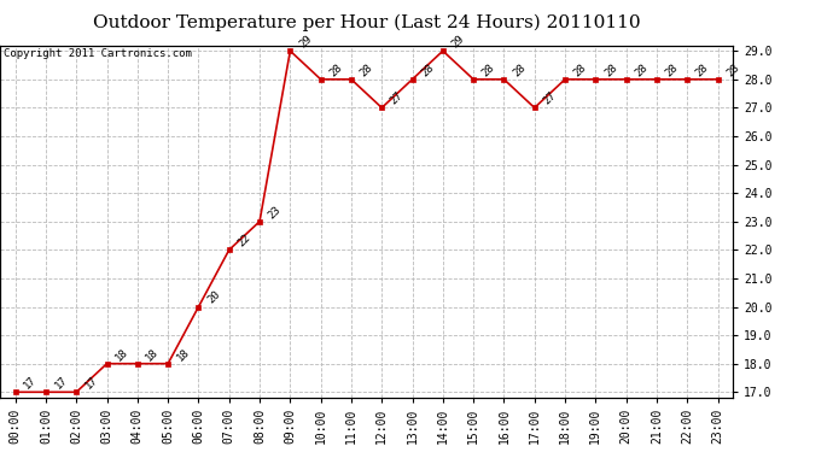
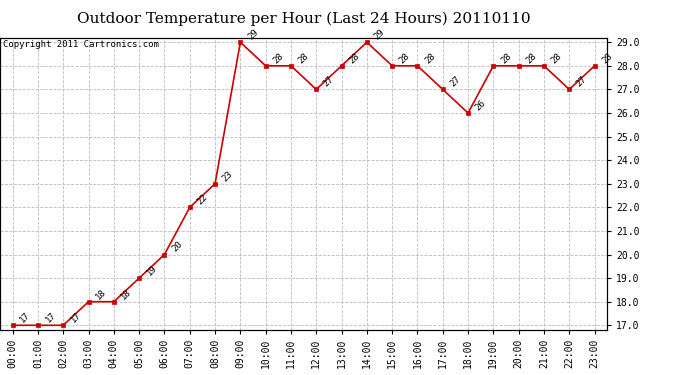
05:00: 18 -> 19
18:00: 28 -> 26
22:00: 28 -> 27
